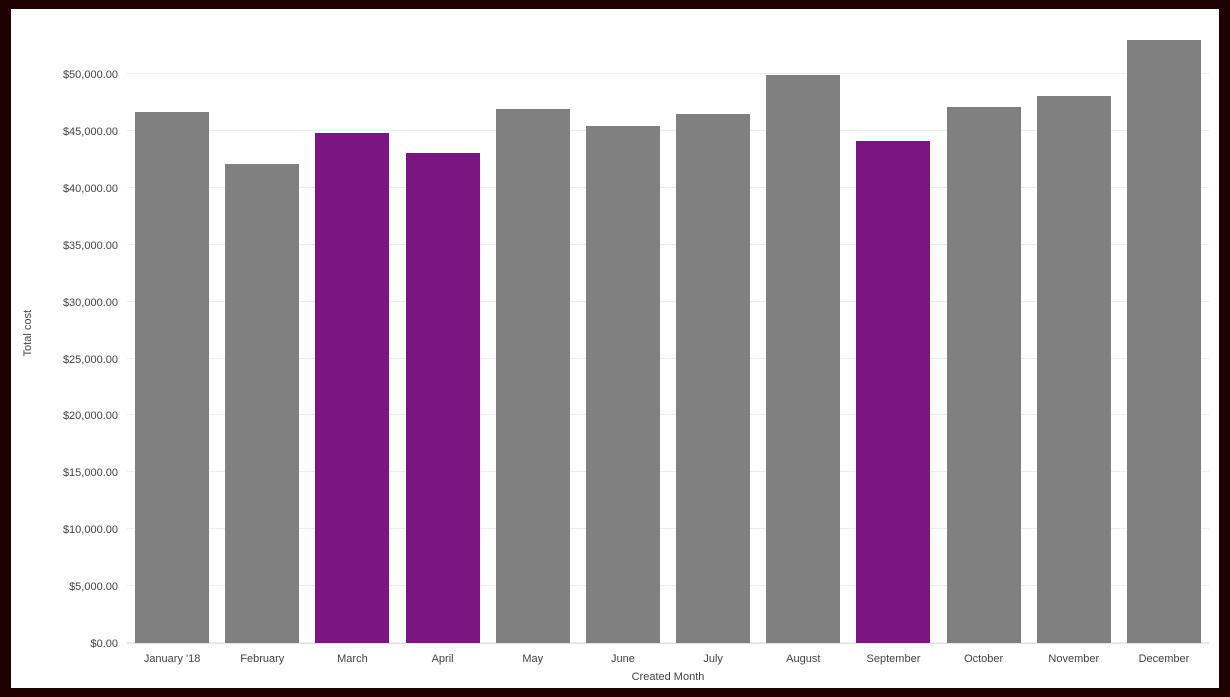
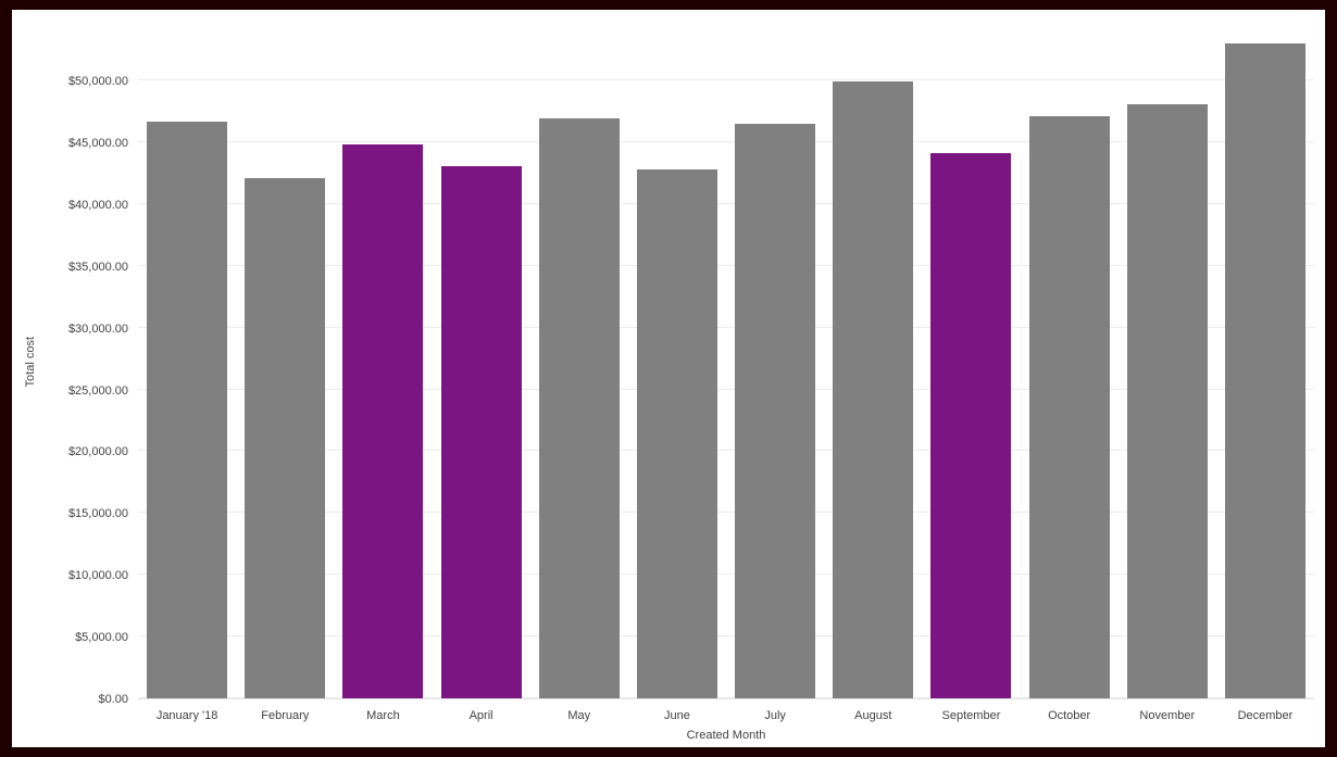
June: $45400 -> $42800
